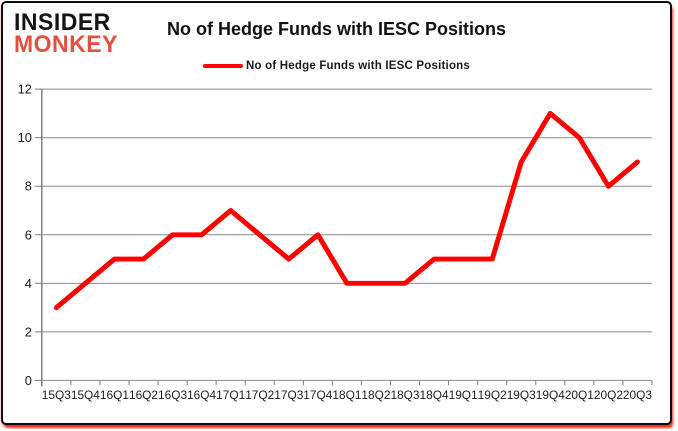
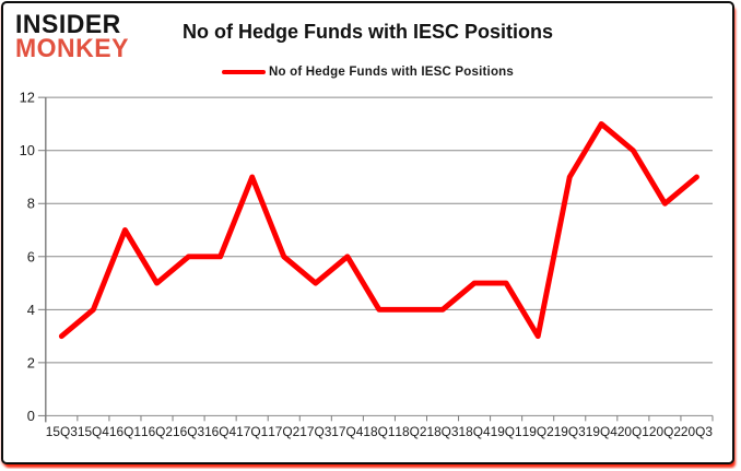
16Q1: 5 -> 7
17Q1: 7 -> 9
19Q2: 5 -> 3
